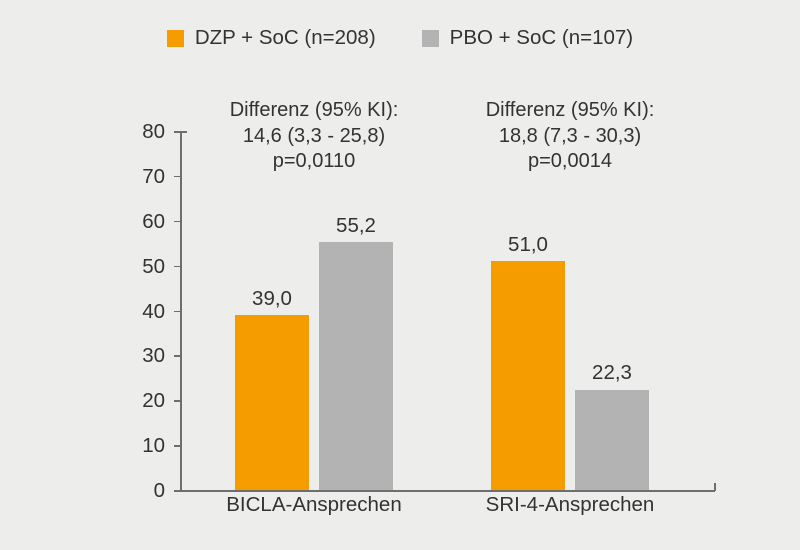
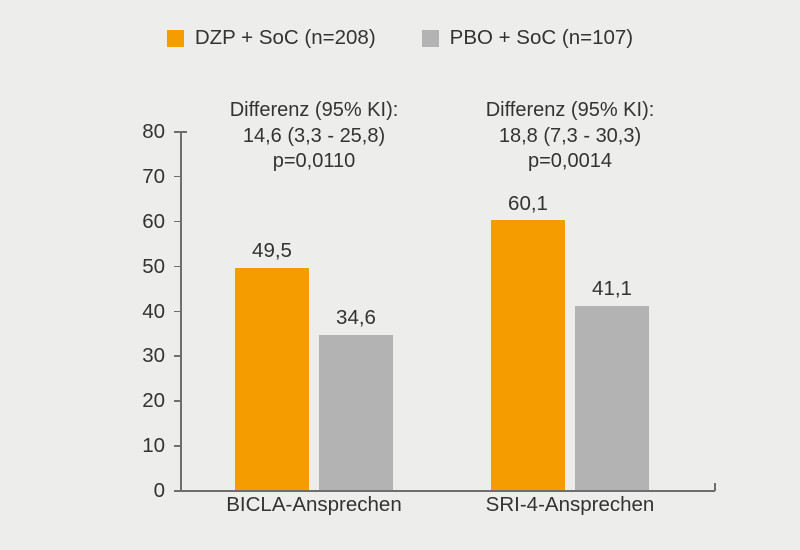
DZP + SoC (n=208)/BICLA-Ansprechen: 39,0 -> 49,5
PBO + SoC (n=107)/BICLA-Ansprechen: 55,2 -> 34,6
DZP + SoC (n=208)/SRI-4-Ansprechen: 51,0 -> 60,1
PBO + SoC (n=107)/SRI-4-Ansprechen: 22,3 -> 41,1
